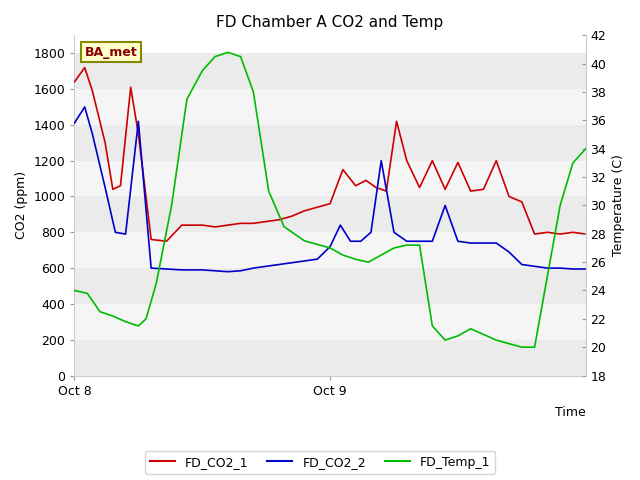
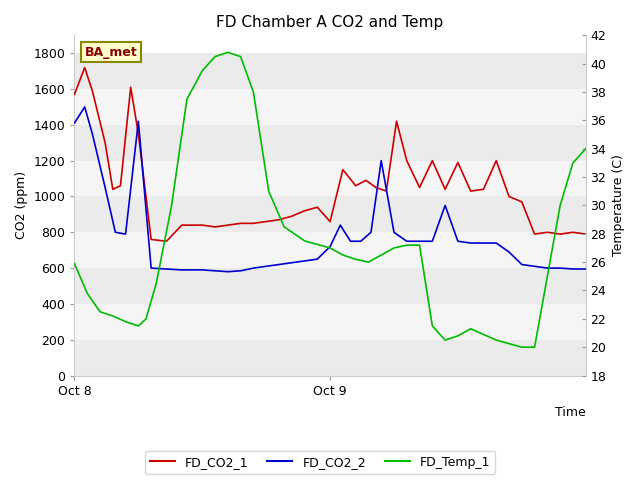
FD_CO2_1/Oct 8: 1640 -> 1570
FD_Temp_1/Oct 8: 24.0 -> 25.9
FD_CO2_1/Oct 9: 960 -> 860
